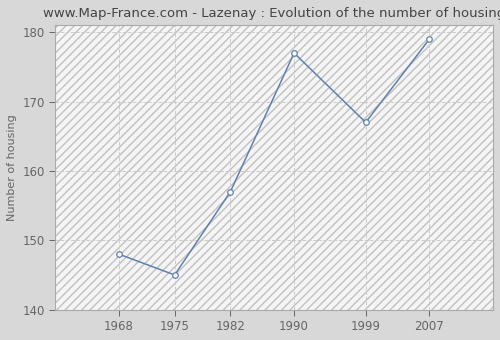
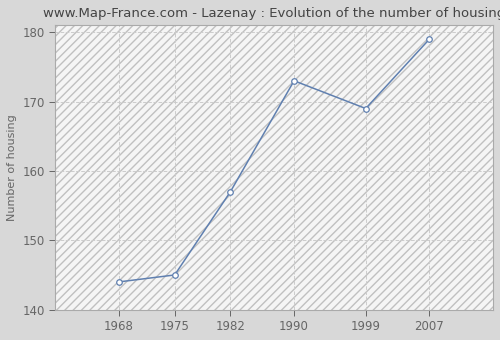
1968: 148 -> 144
1990: 177 -> 173
1999: 167 -> 169
